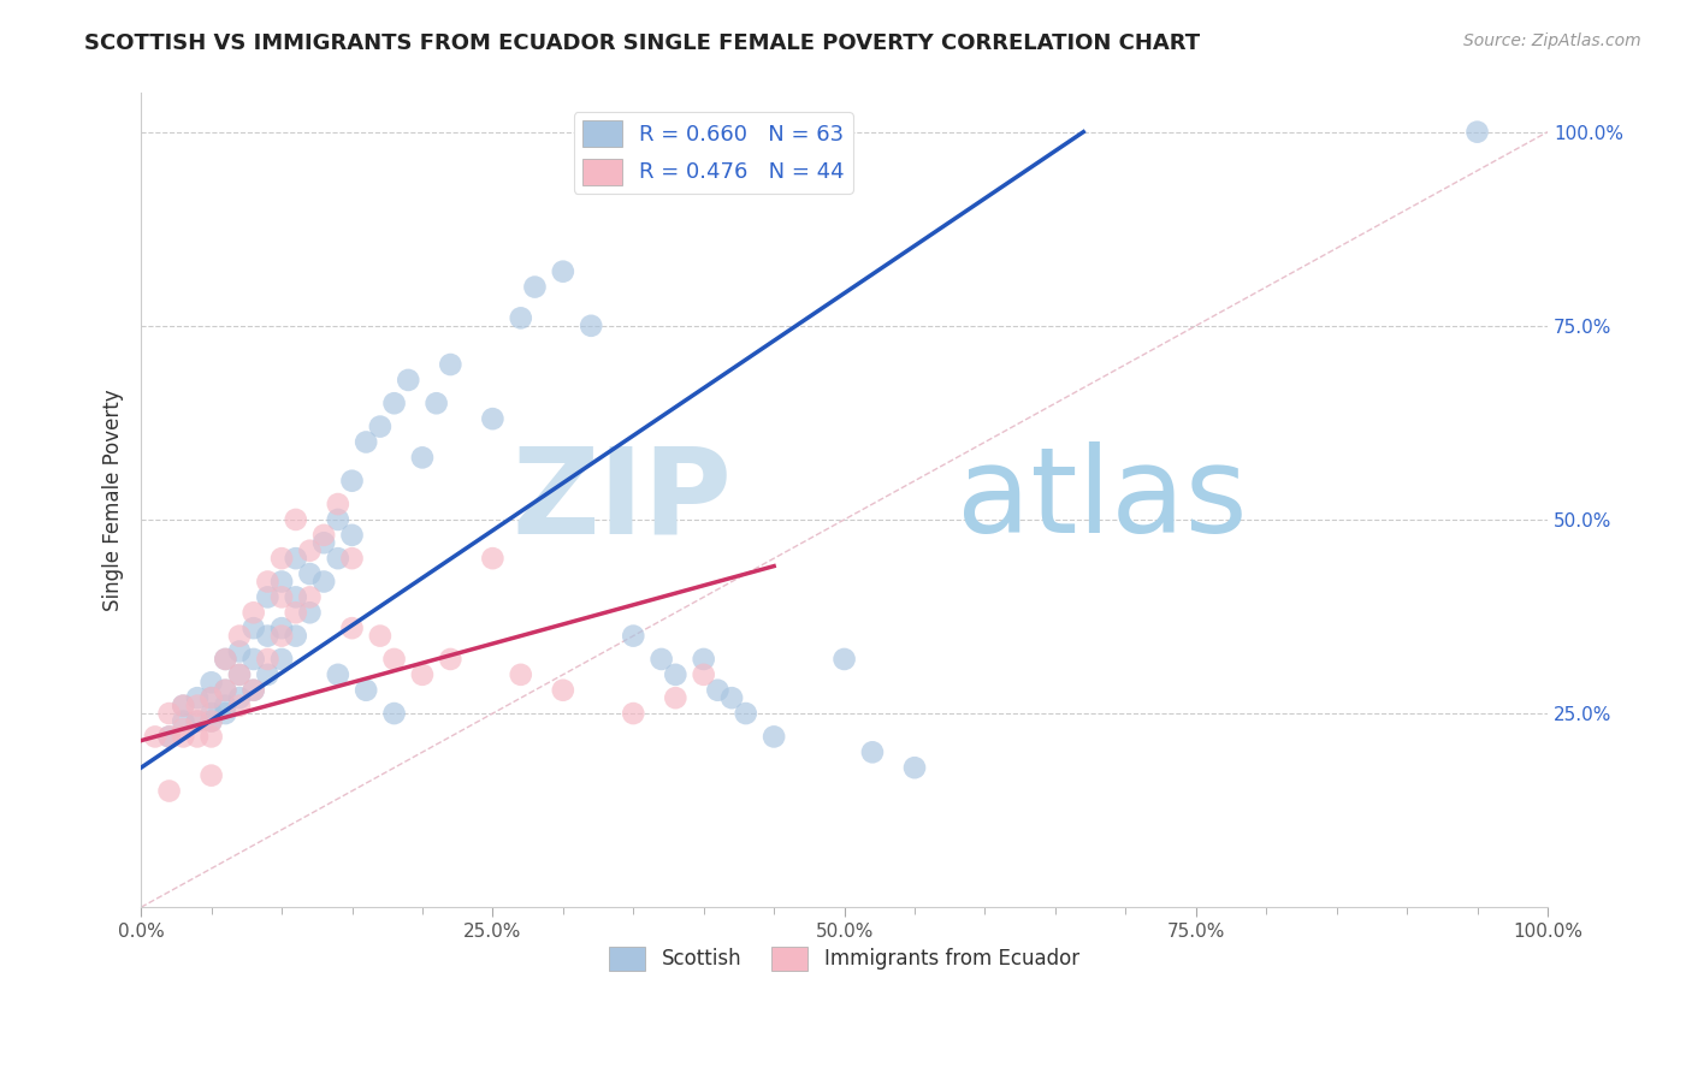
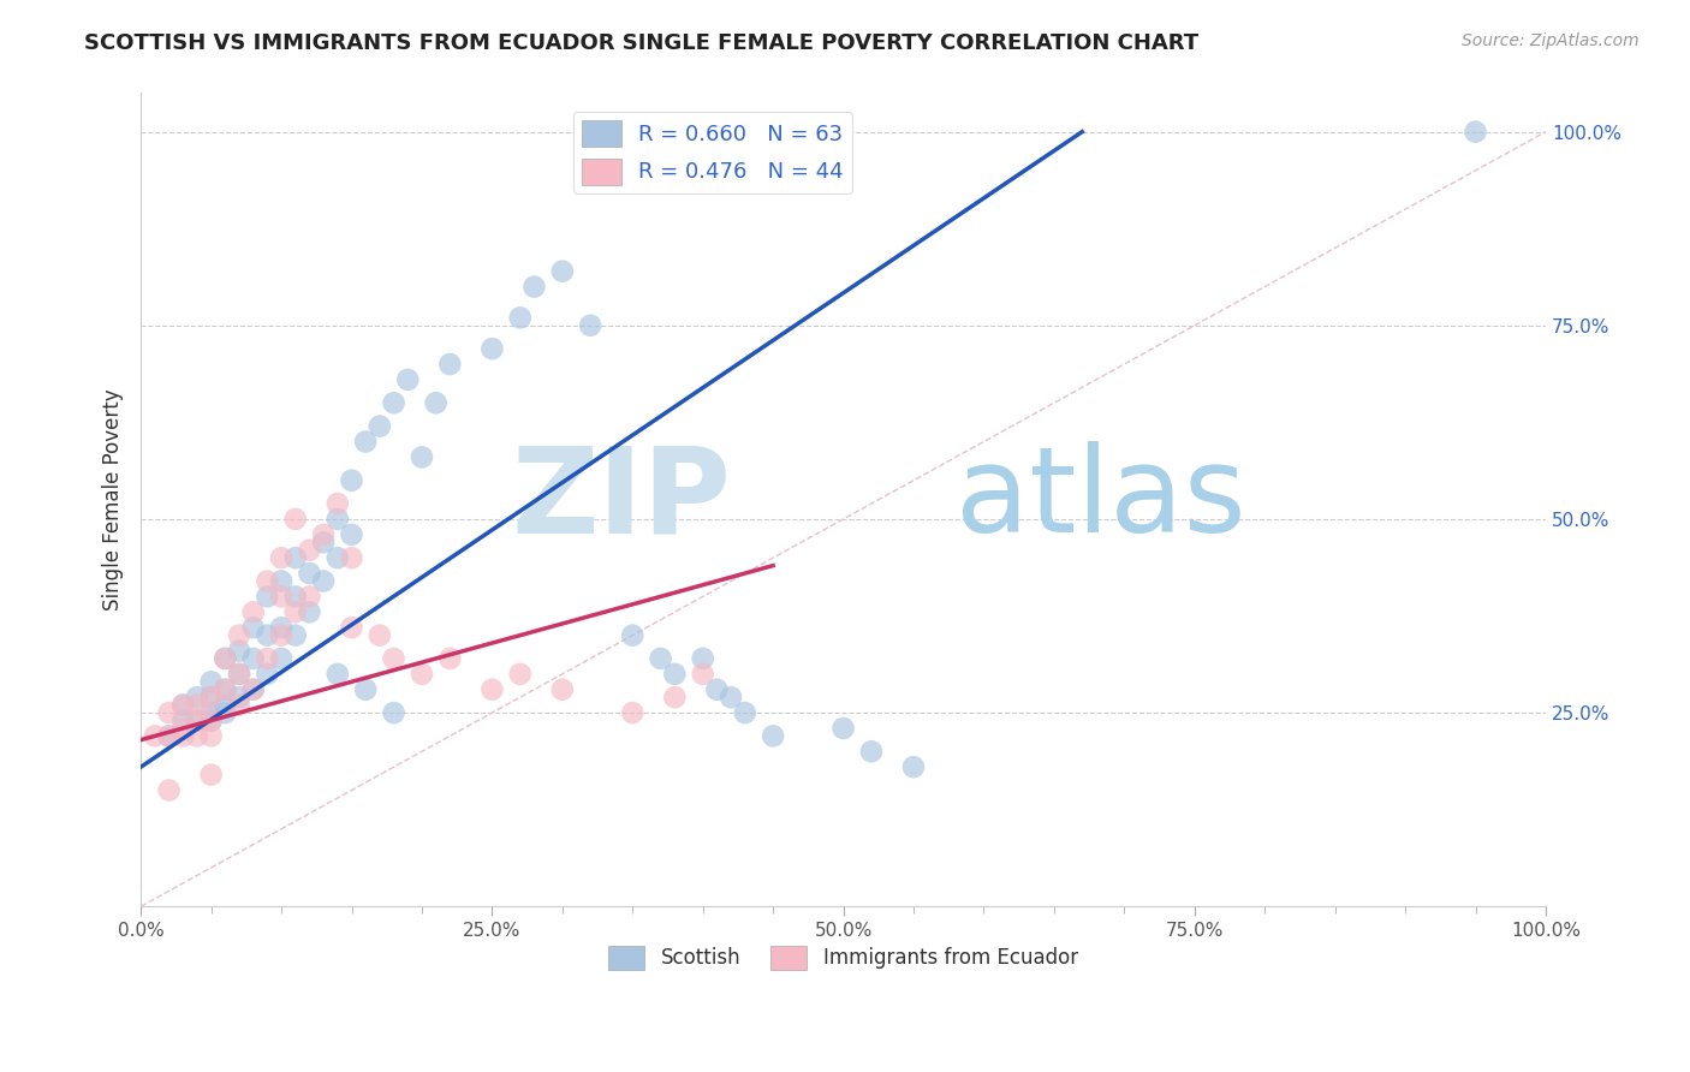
Scottish/25.0%: 63% -> 72%
Immigrants from Ecuador/25.0%: 45% -> 28%
Scottish/50.0%: 32% -> 23%
